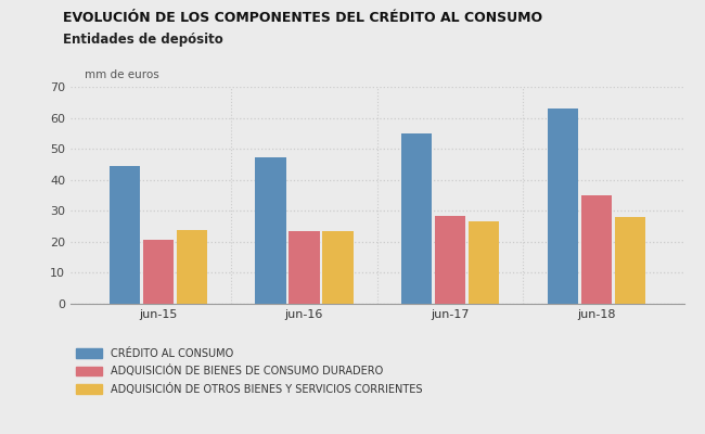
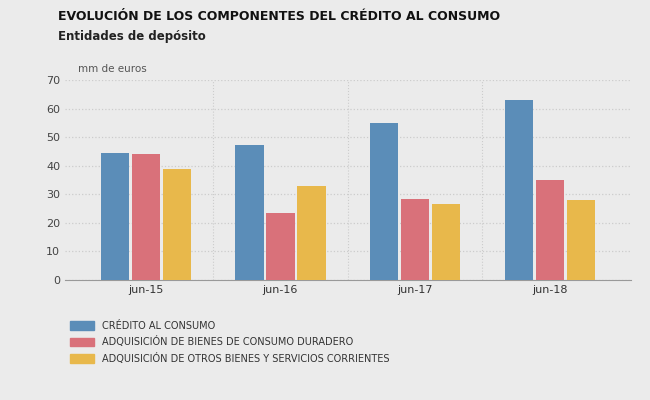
ADQUISICIÓN DE BIENES DE CONSUMO DURADERO/jun-15: 20.5 -> 44.0
ADQUISICIÓN DE OTROS BIENES Y SERVICIOS CORRIENTES/jun-15: 23.8 -> 39.0
ADQUISICIÓN DE OTROS BIENES Y SERVICIOS CORRIENTES/jun-16: 23.3 -> 33.0
